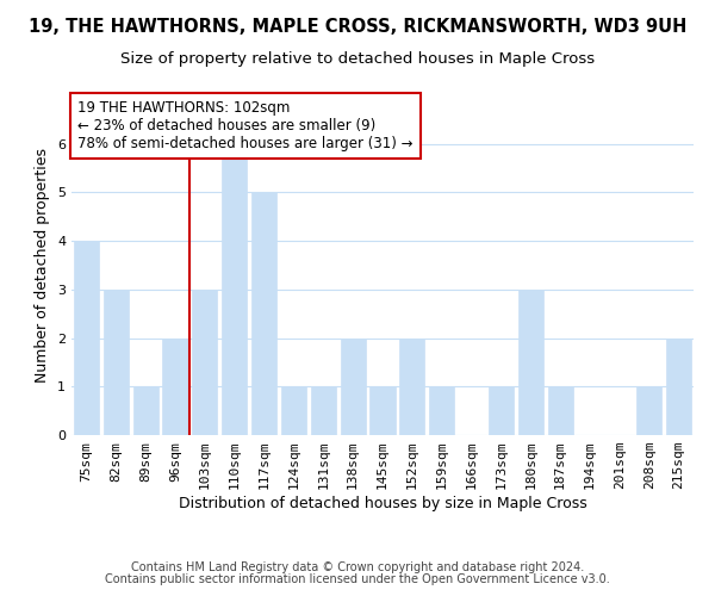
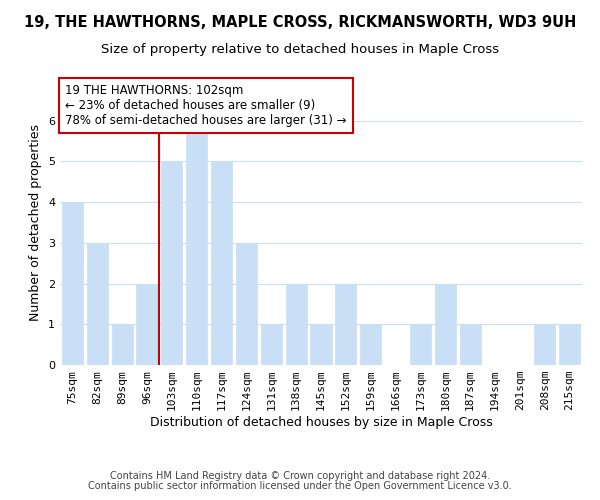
103sqm: 3 -> 5
124sqm: 1 -> 3
180sqm: 3 -> 2
215sqm: 2 -> 1
